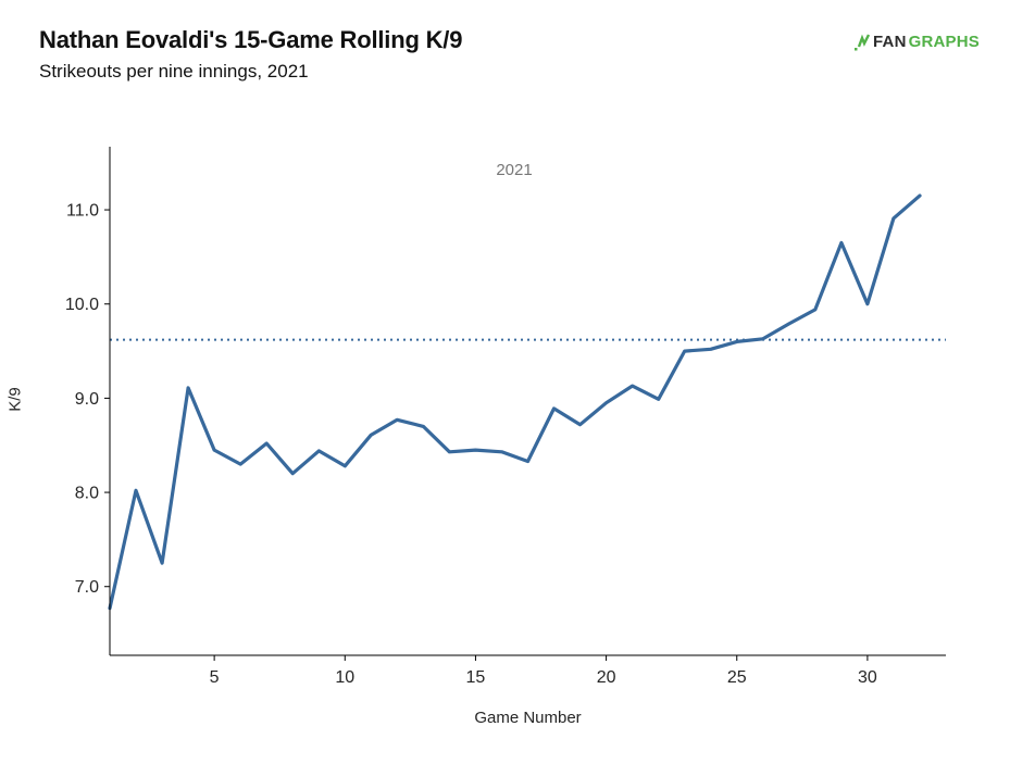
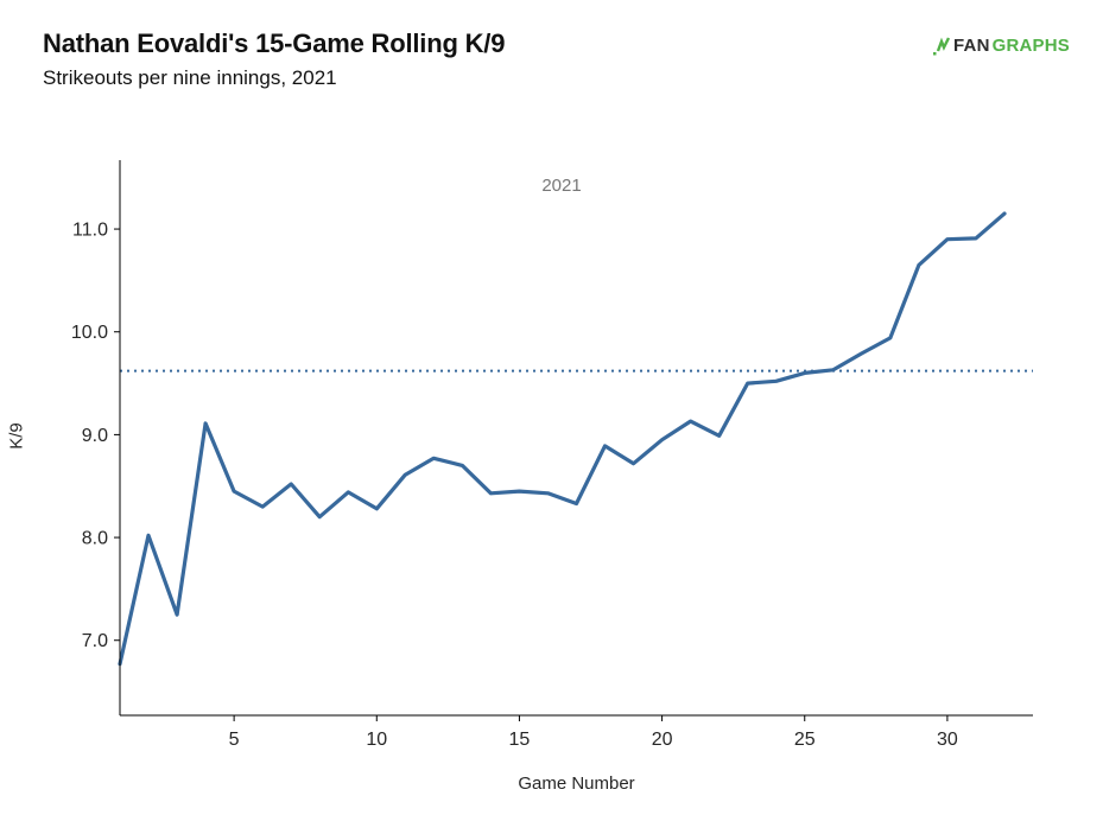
30: 10.0 -> 10.9
